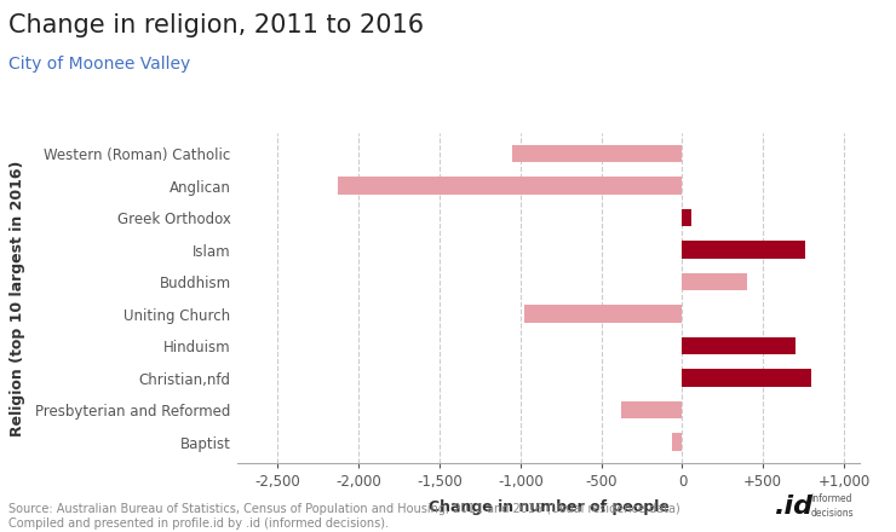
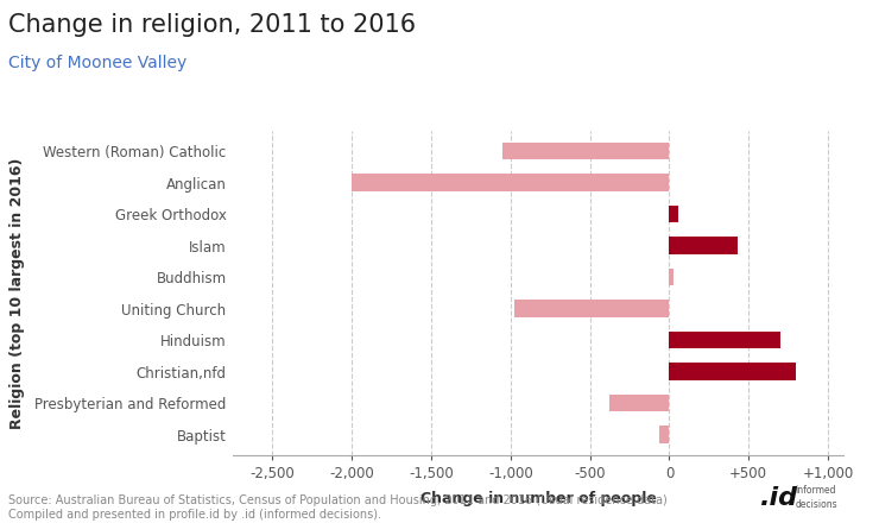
Anglican: -2,130 -> -2,000
Islam: 760 -> 430
Buddhism: 400 -> 20
